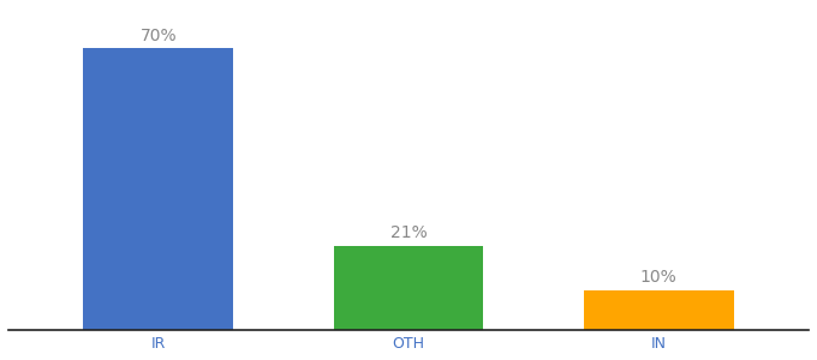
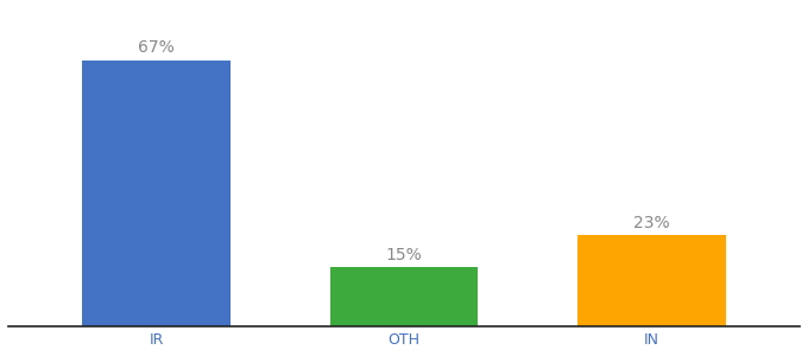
IR: 70% -> 67%
OTH: 21% -> 15%
IN: 10% -> 23%
